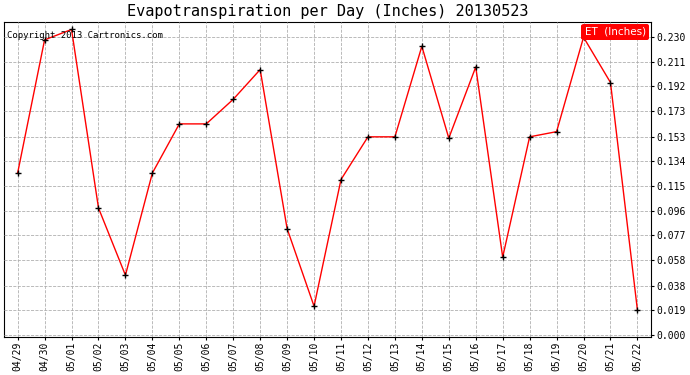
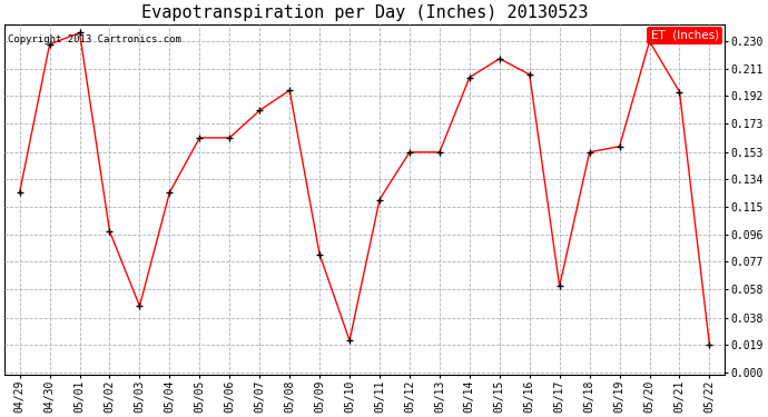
05/08: 0.205 -> 0.196
05/14: 0.223 -> 0.205
05/15: 0.152 -> 0.218
